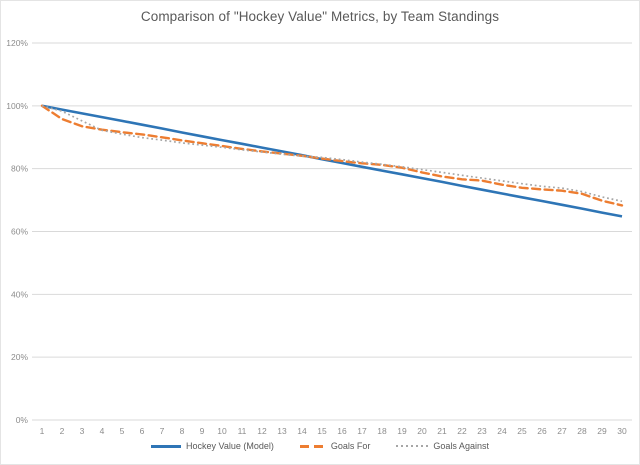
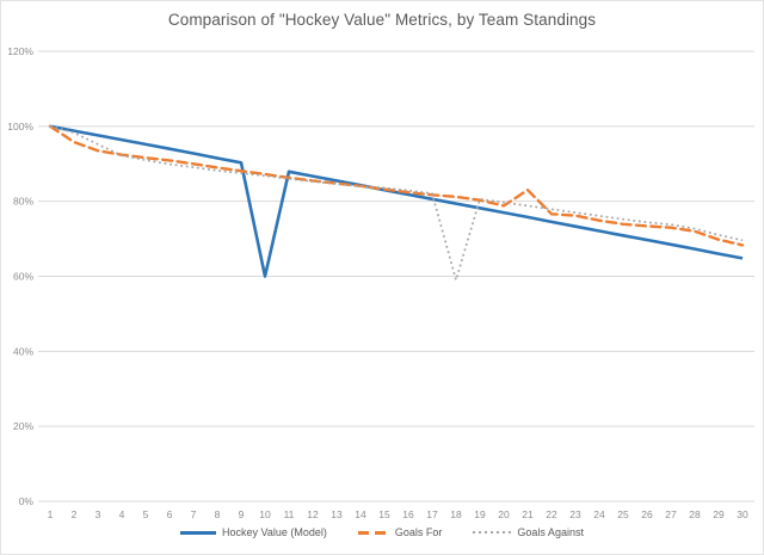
Hockey Value (Model)/10: 89% -> 60%
Goals Against/18: 81% -> 59%
Goals For/21: 78% -> 83%
